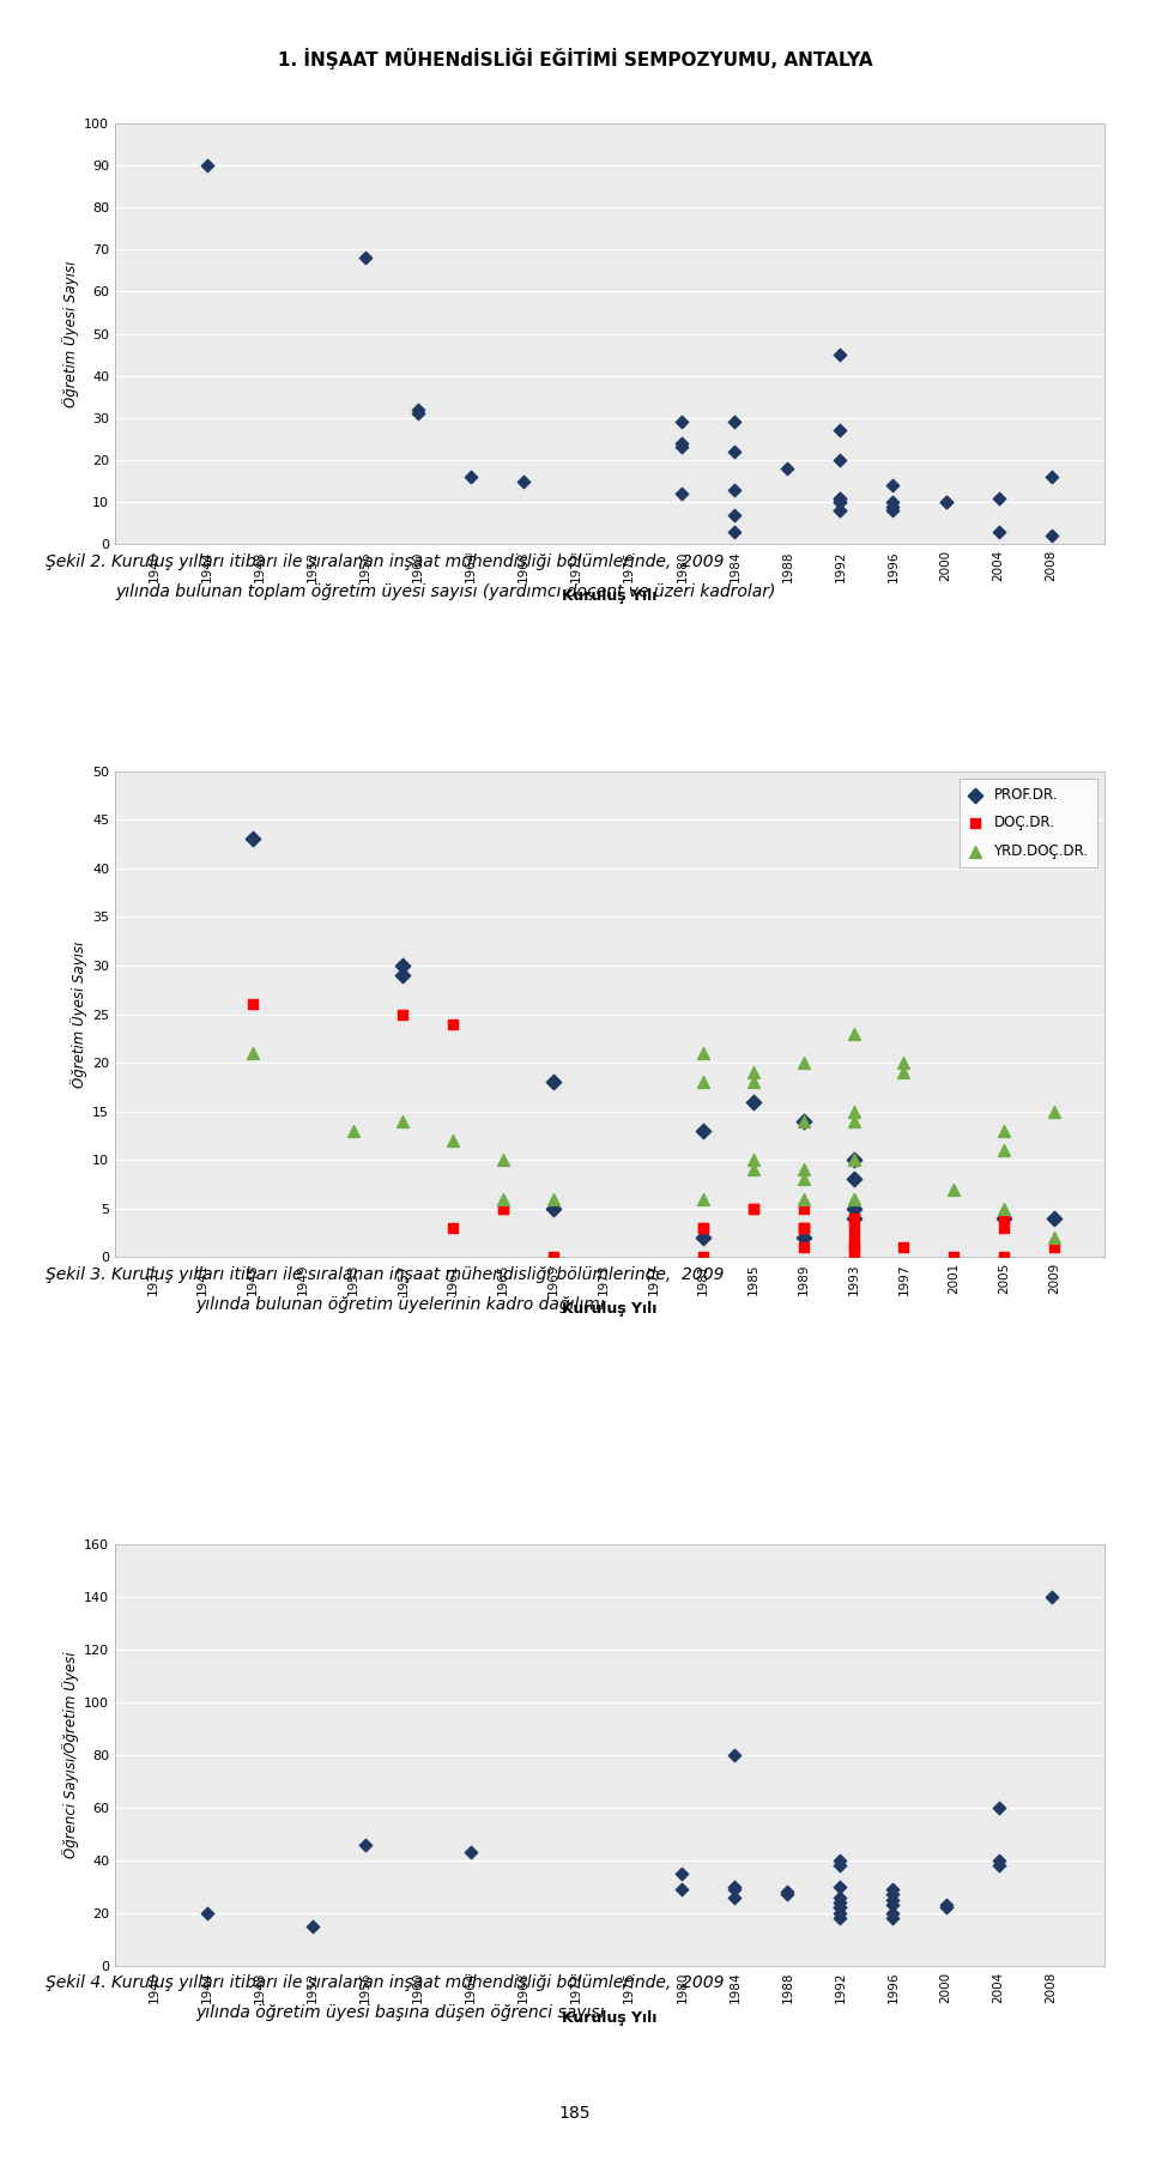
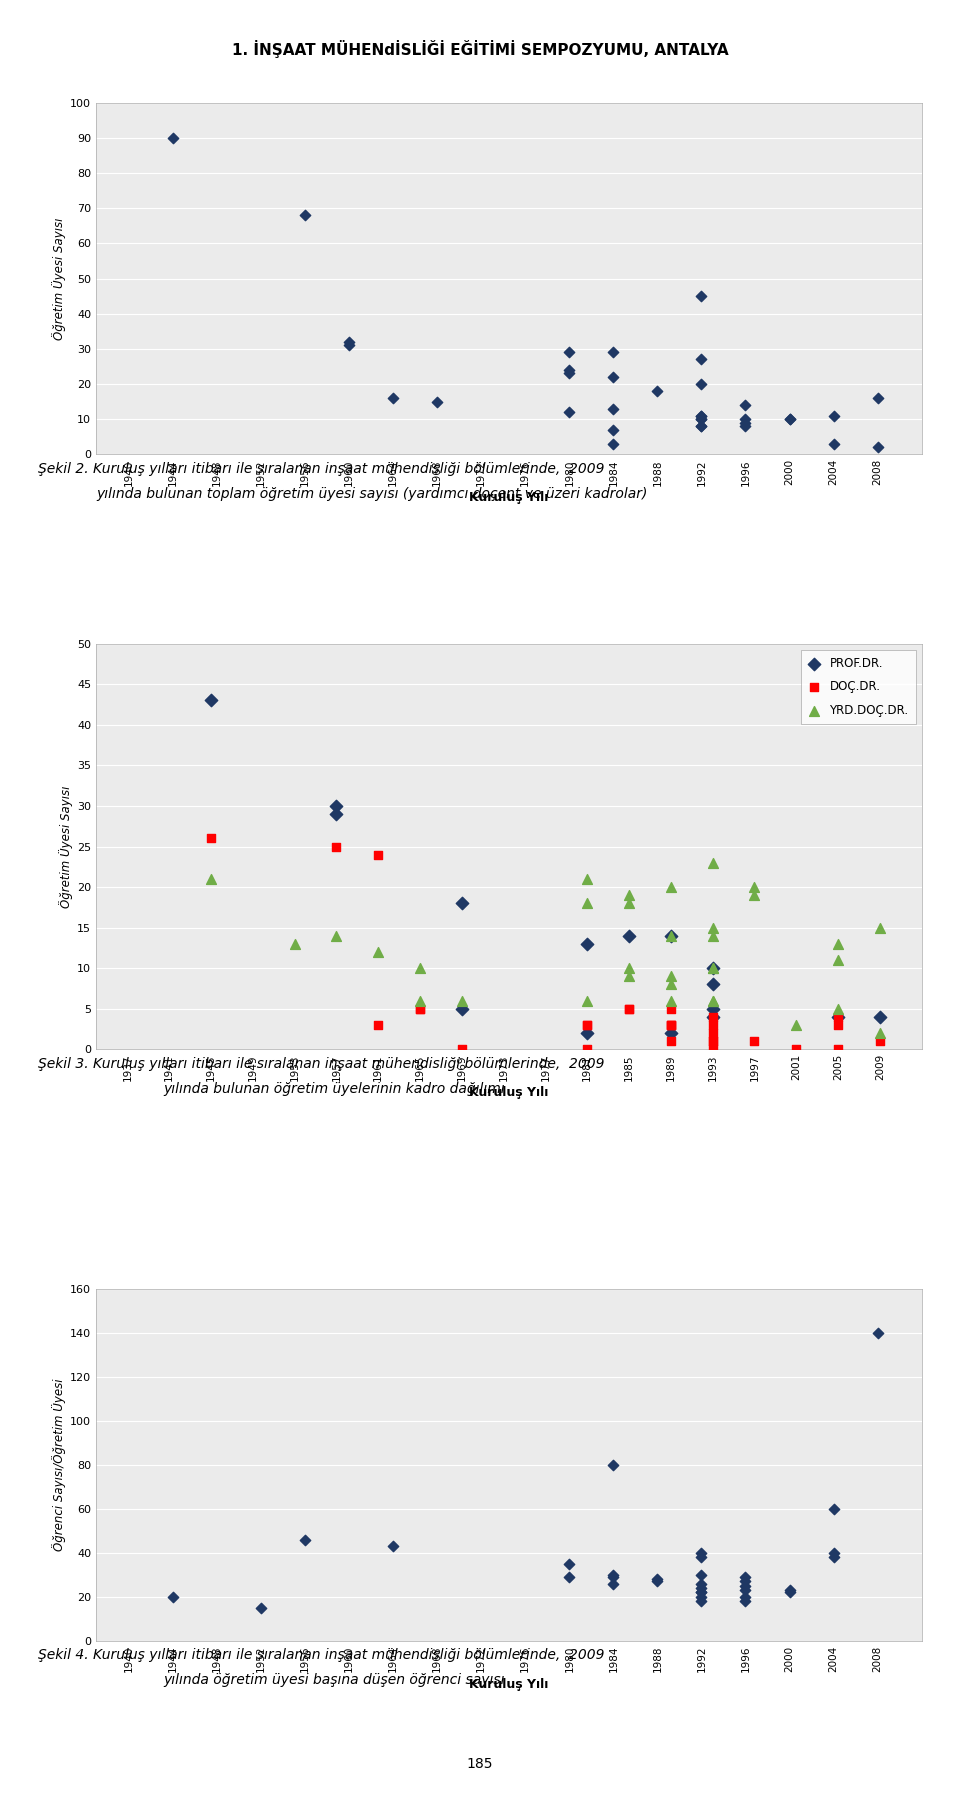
PROF.DR./1985: 16 -> 14
YRD.DOÇ.DR./2001: 7 -> 3
